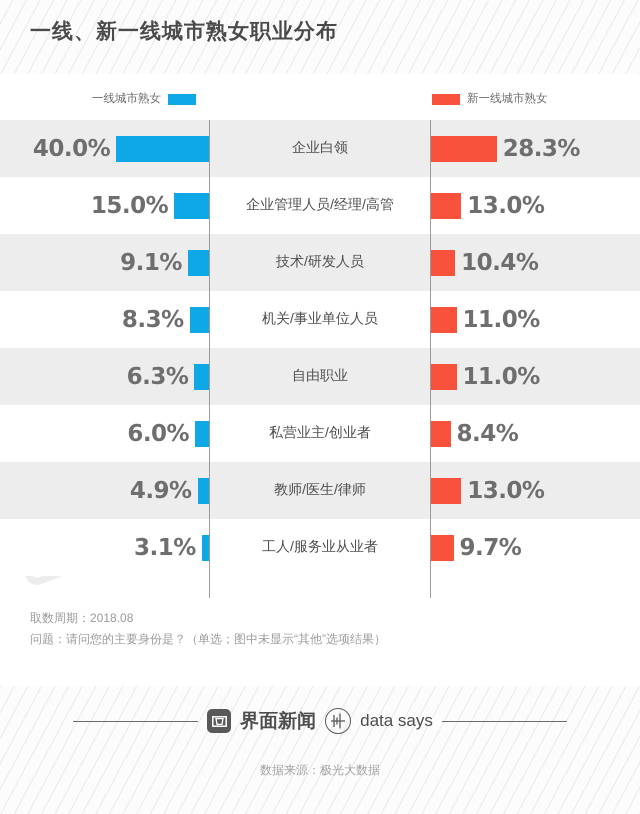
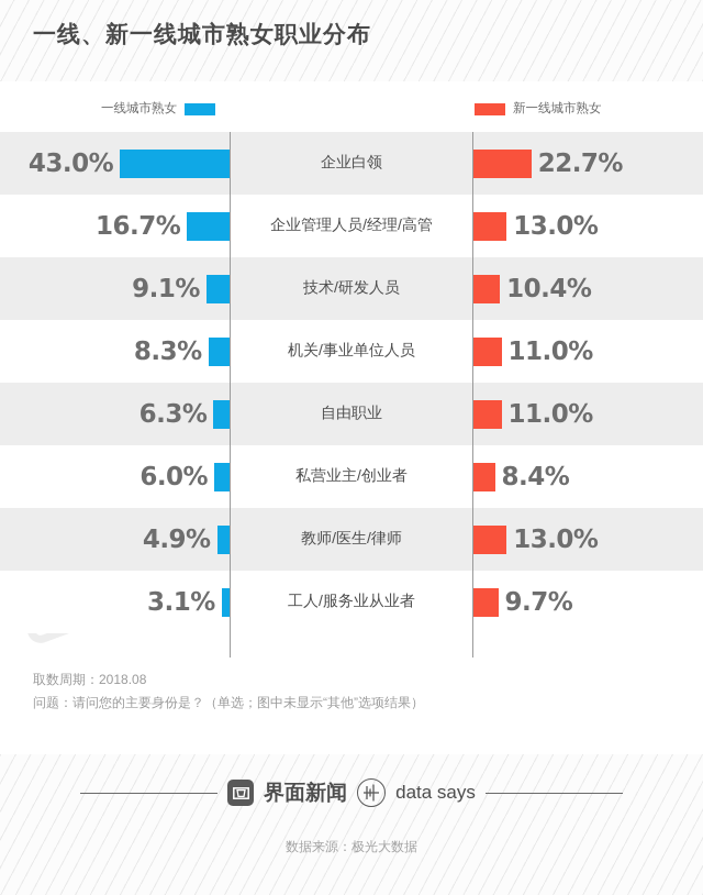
一线城市熟女/企业白领: 40.0% -> 43.0%
新一线城市熟女/企业白领: 28.3% -> 22.7%
一线城市熟女/企业管理人员/经理/高管: 15.0% -> 16.7%
